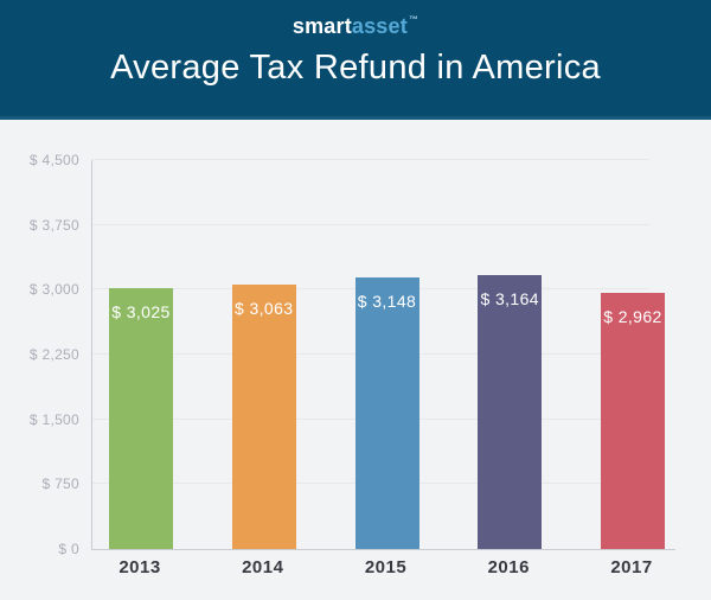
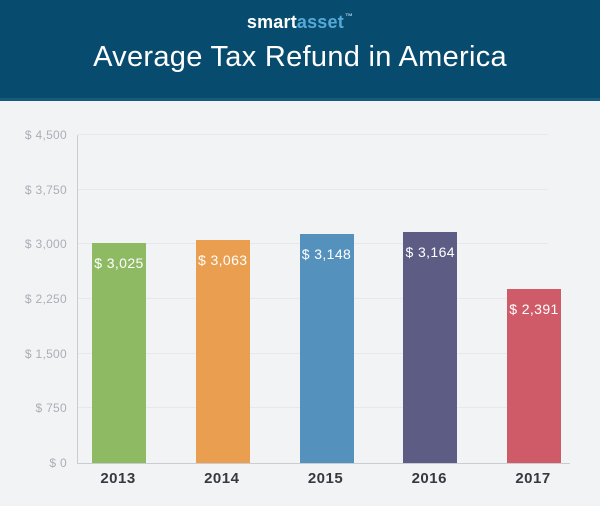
2017: 2,962 -> 2,391
